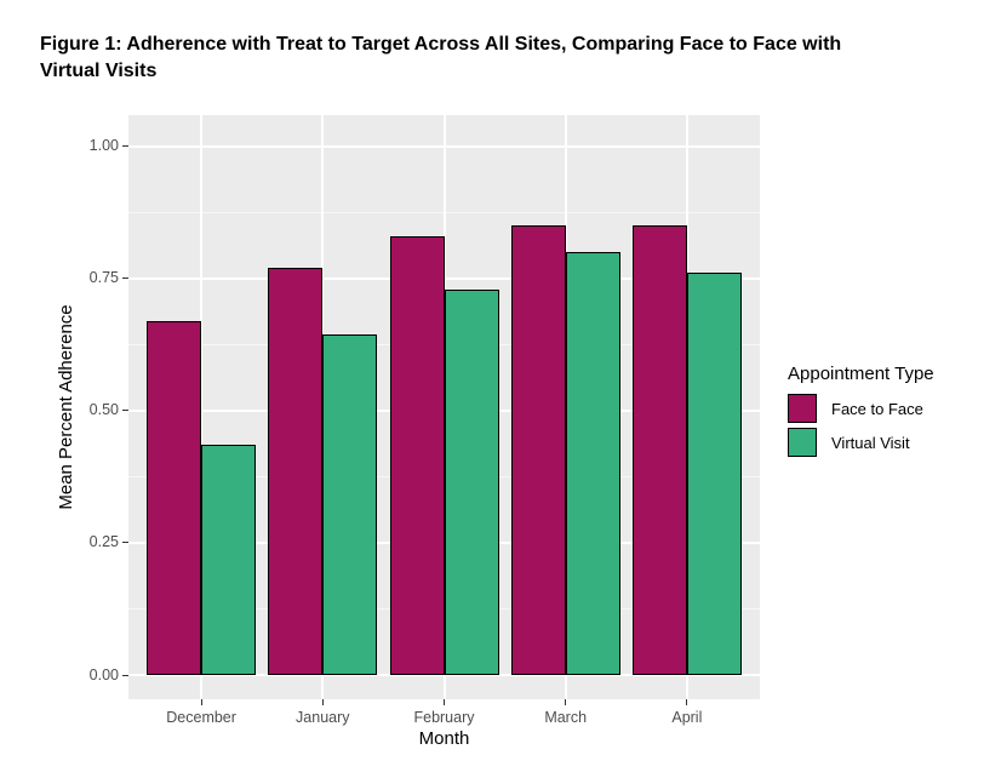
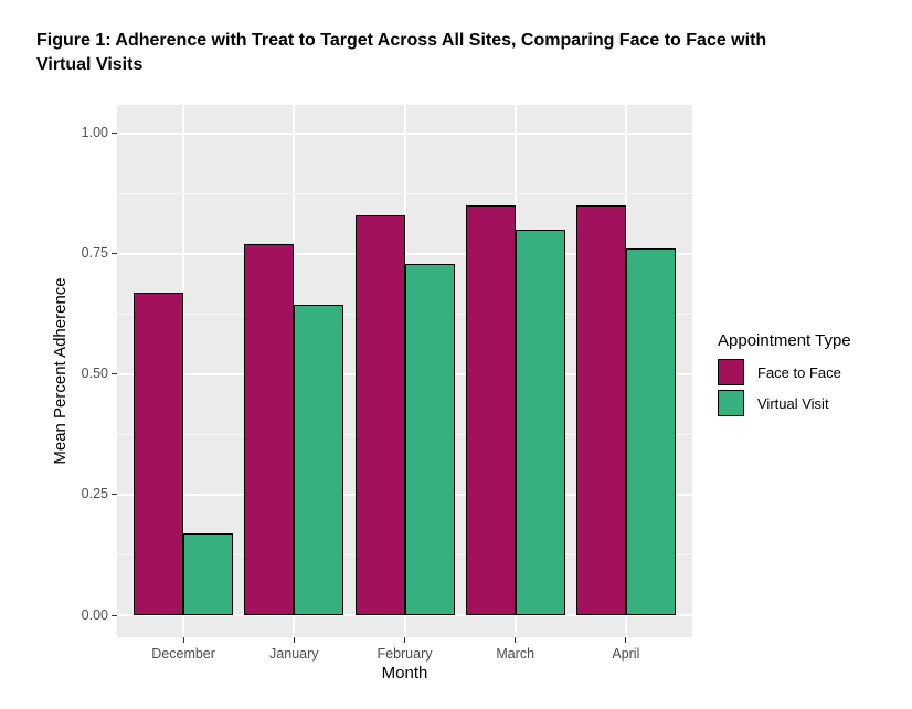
Virtual Visit/December: 0.43 -> 0.17
